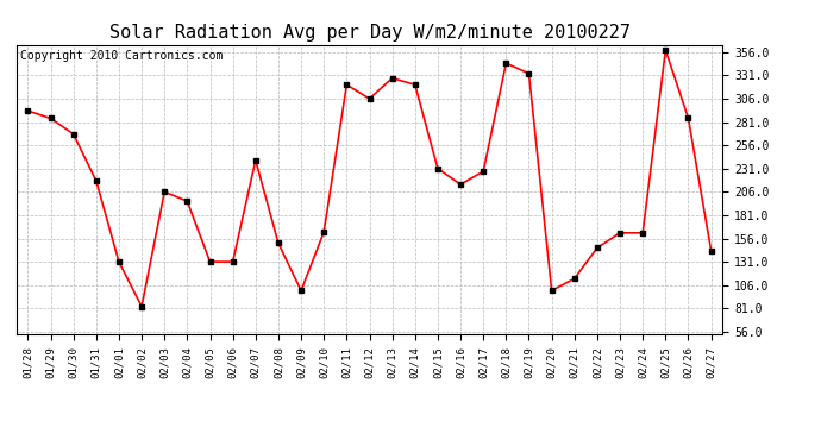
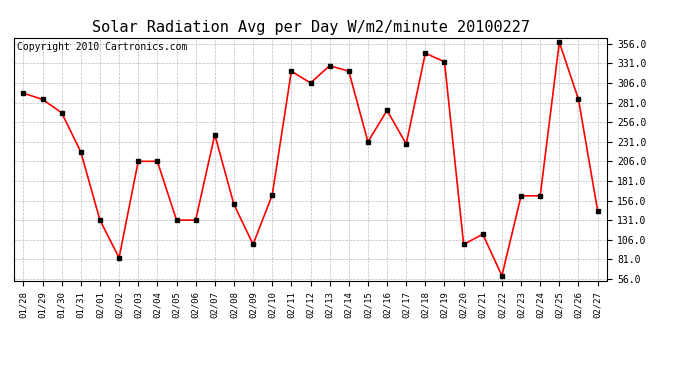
02/04: 196 -> 206
02/16: 214 -> 271
02/22: 146 -> 60
